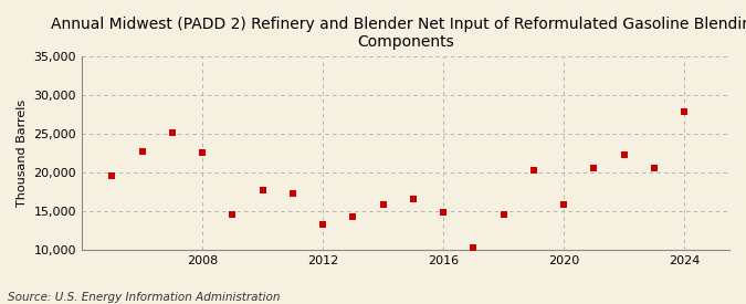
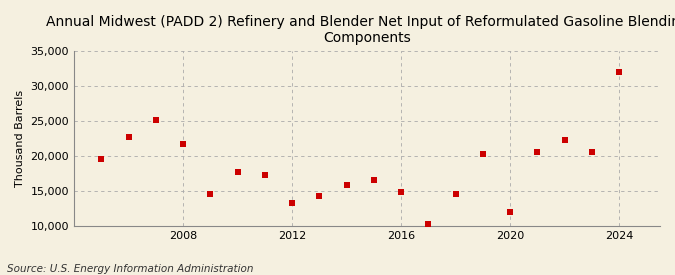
2008: 22,600 -> 21,700
2020: 15,800 -> 12,000
2024: 27,800 -> 31,900
